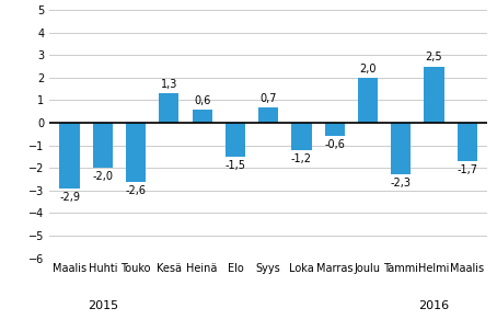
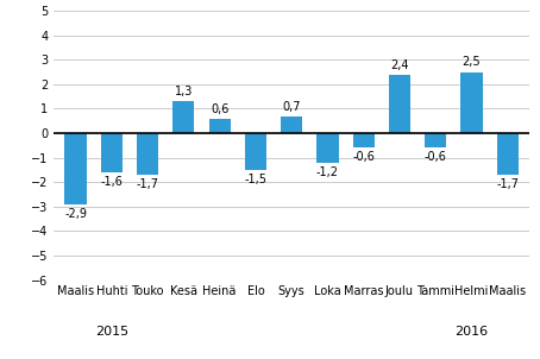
Huhti: -2,0 -> -1,6
Touko: -2,6 -> -1,7
Joulu: 2,0 -> 2,4
Tammi: -2,3 -> -0,6
